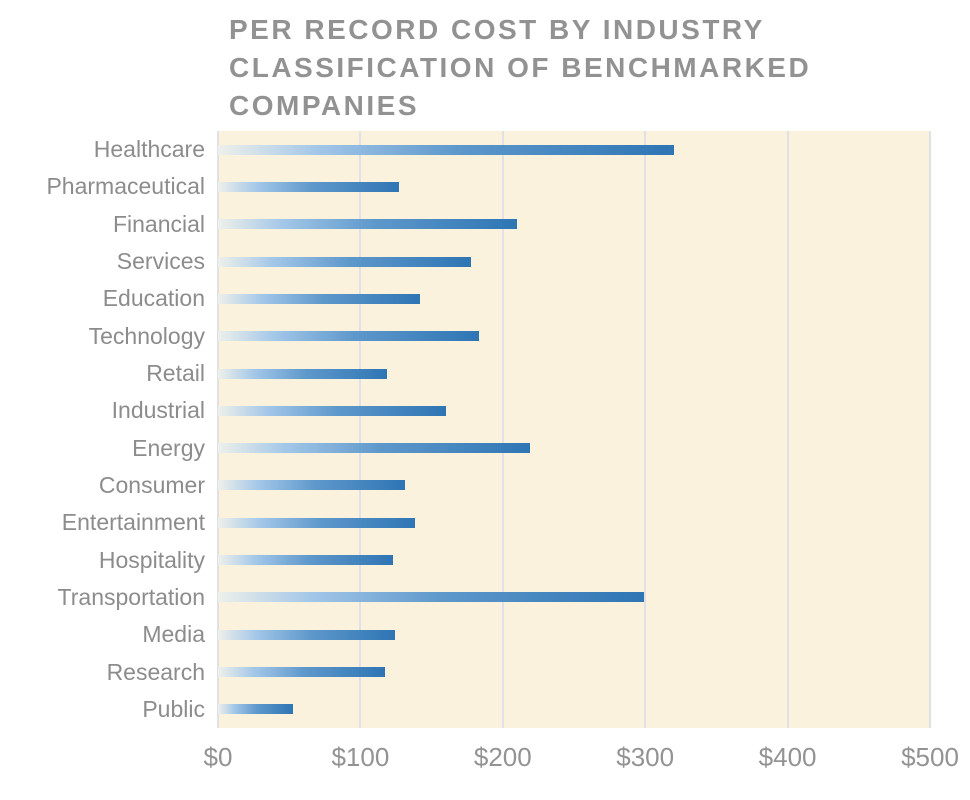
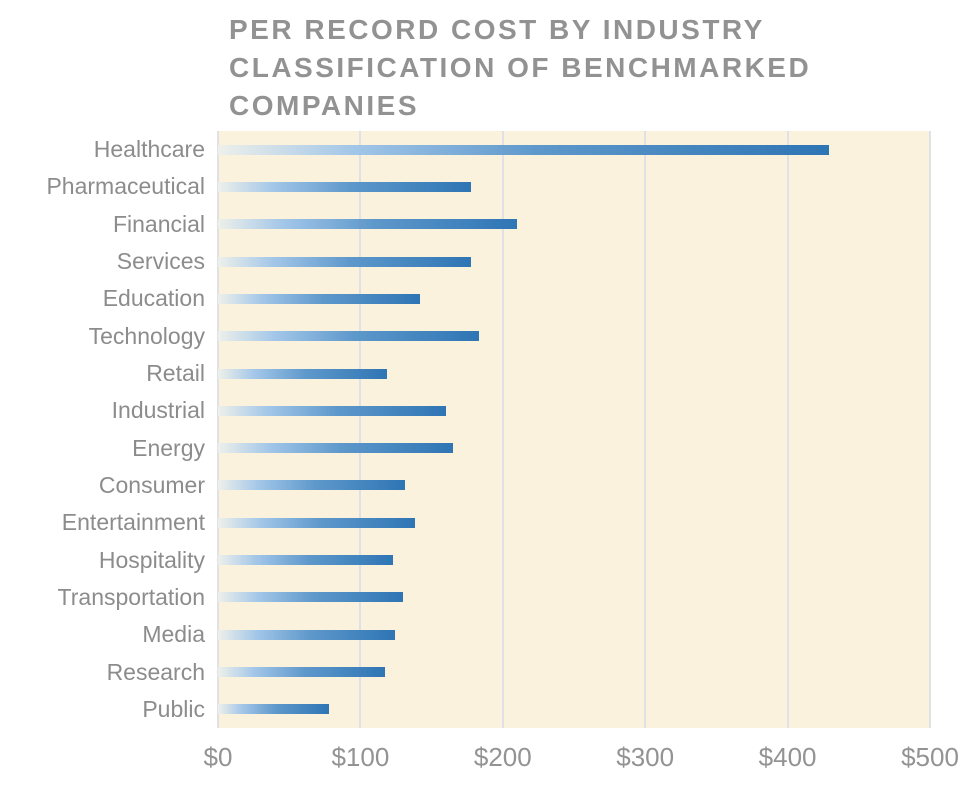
Healthcare: $320 -> $429
Pharmaceutical: $127 -> $178
Energy: $219 -> $165
Transportation: $299 -> $130
Public: $53 -> $78
